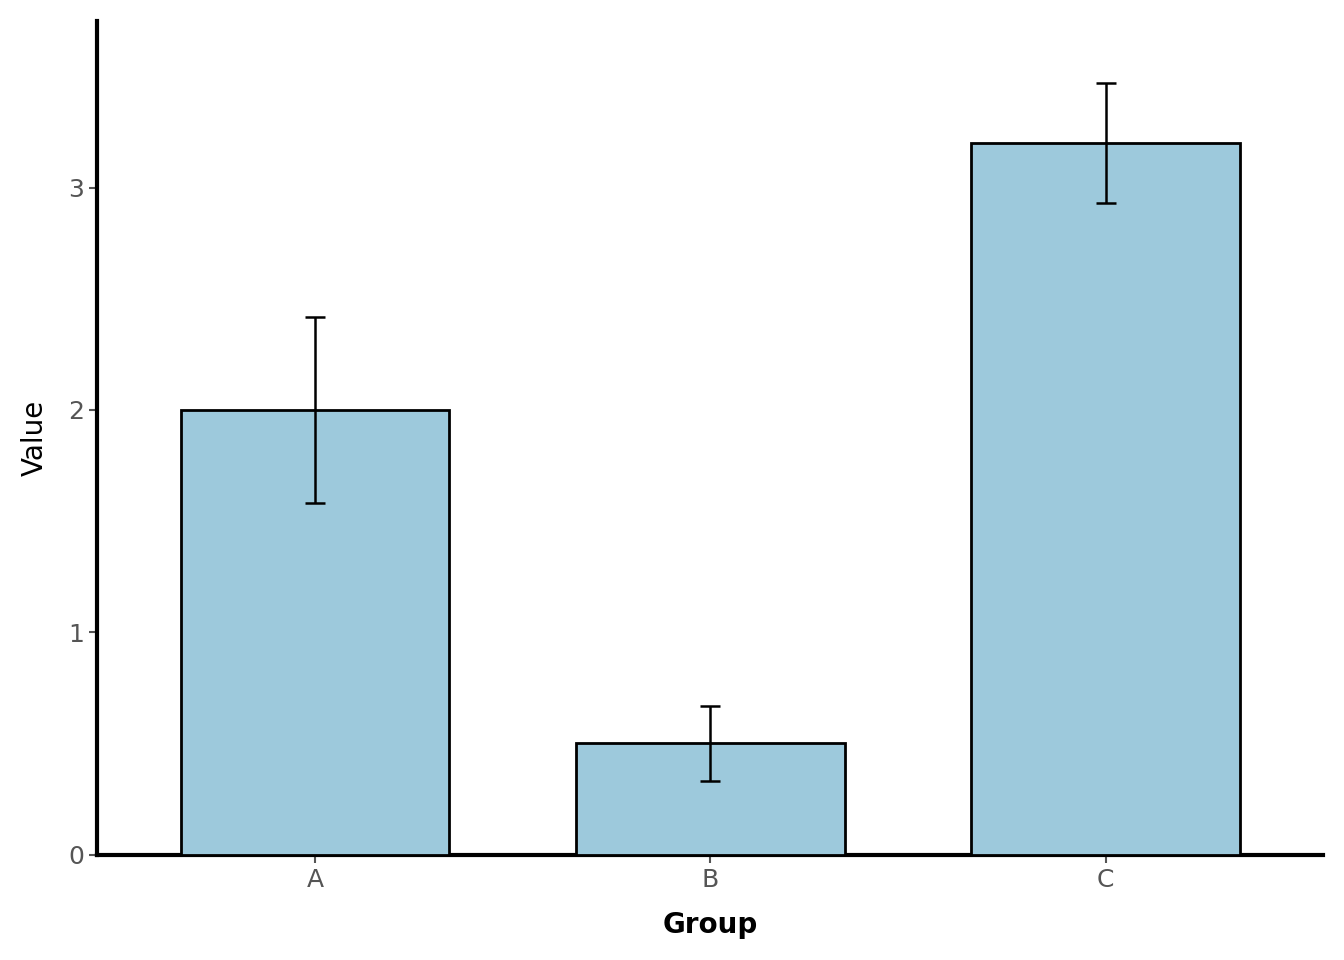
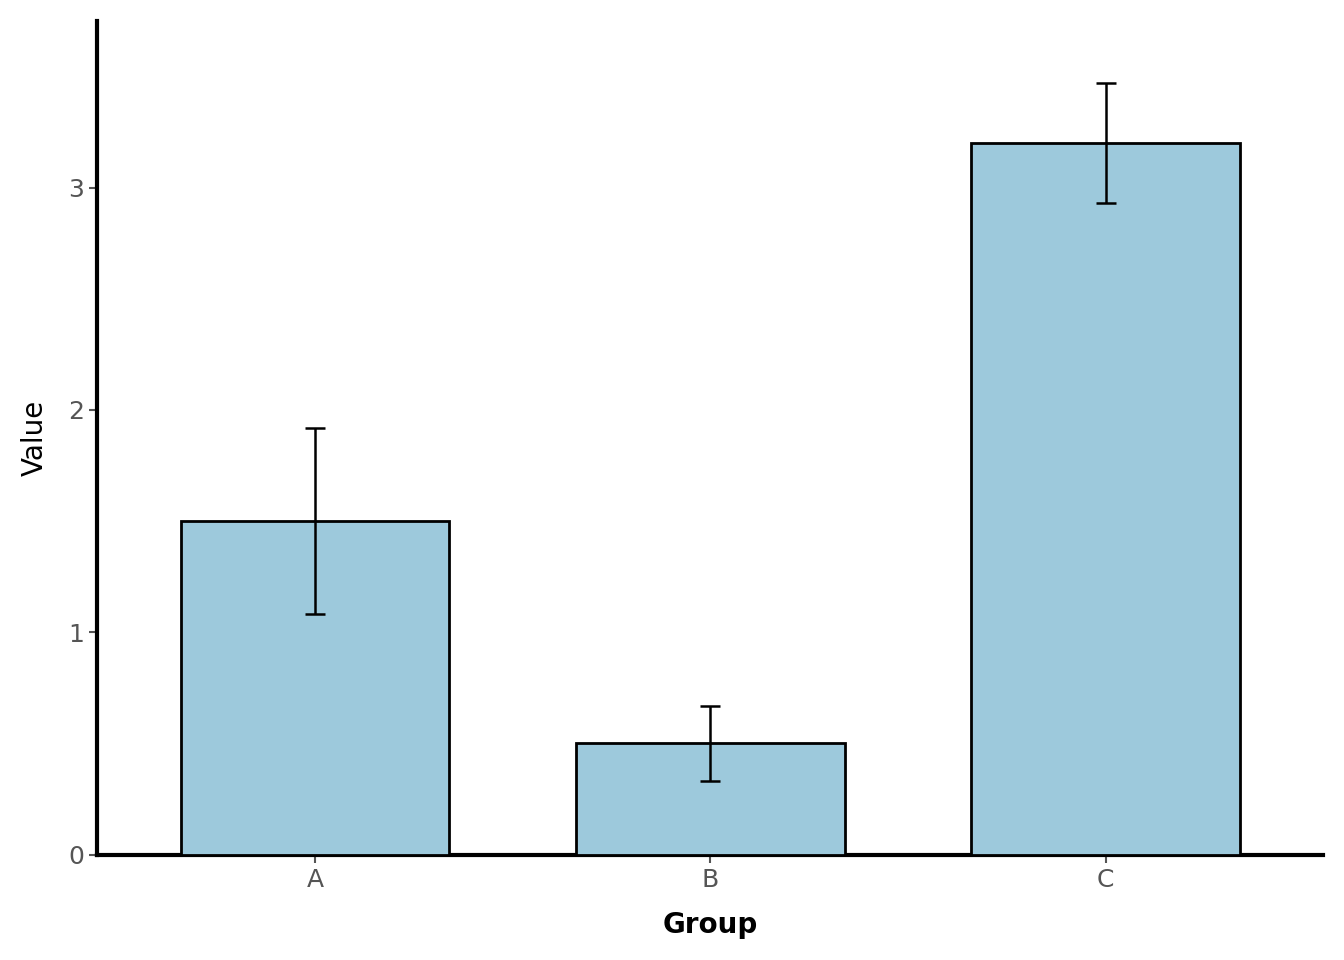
A: 2.0 -> 1.5
